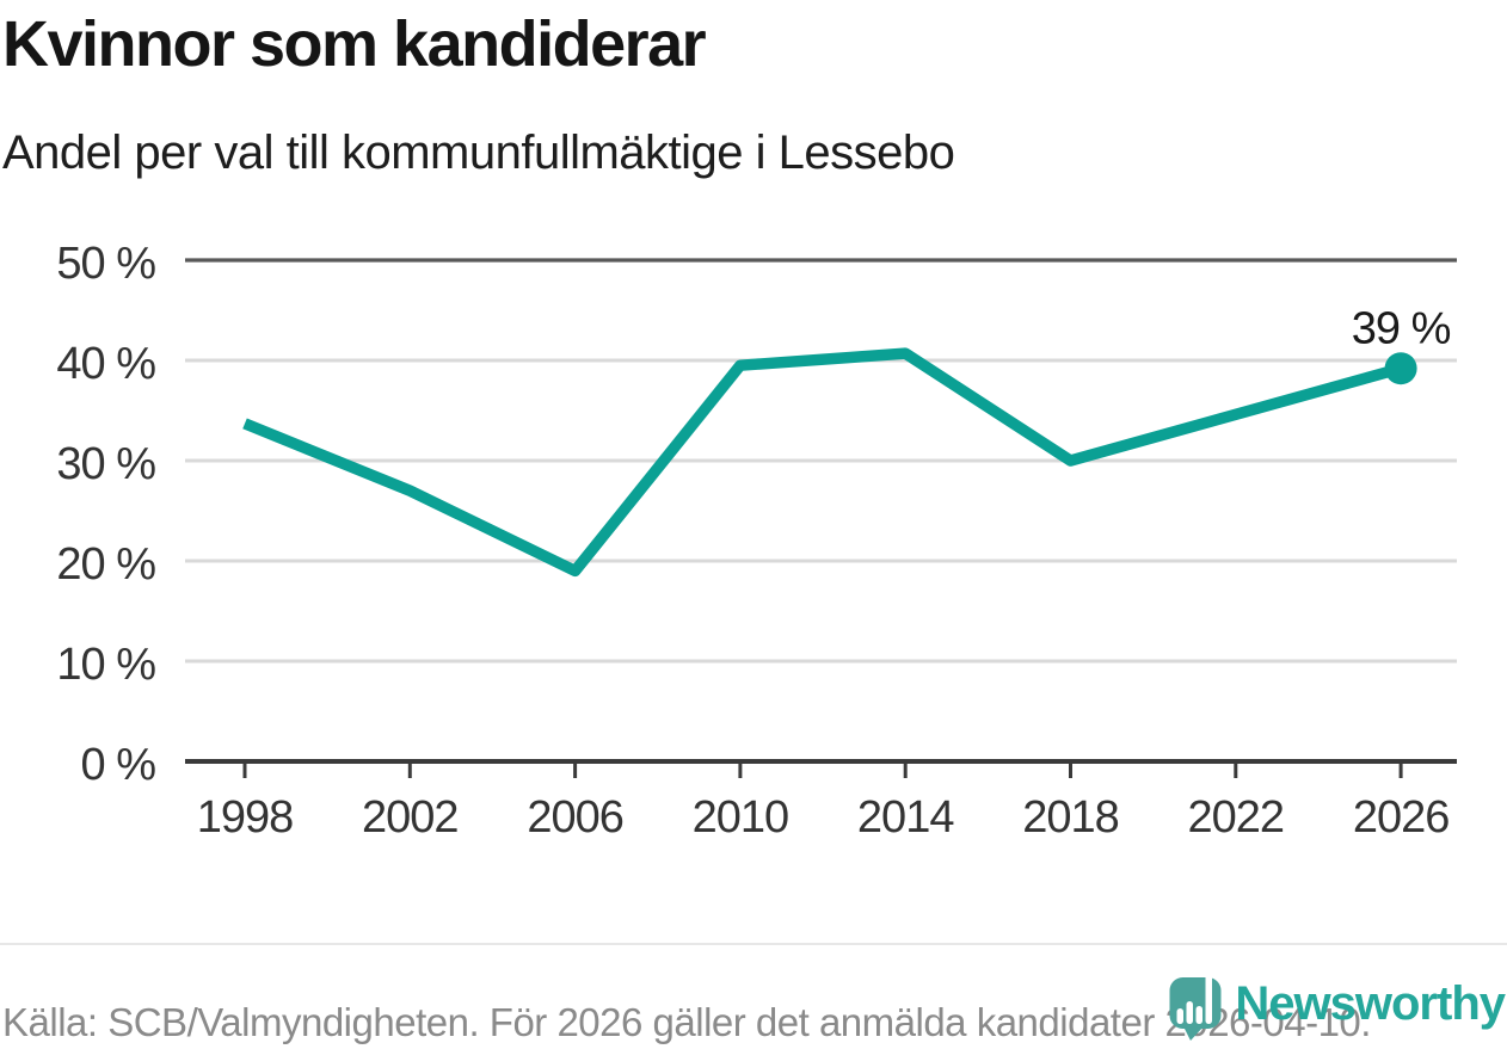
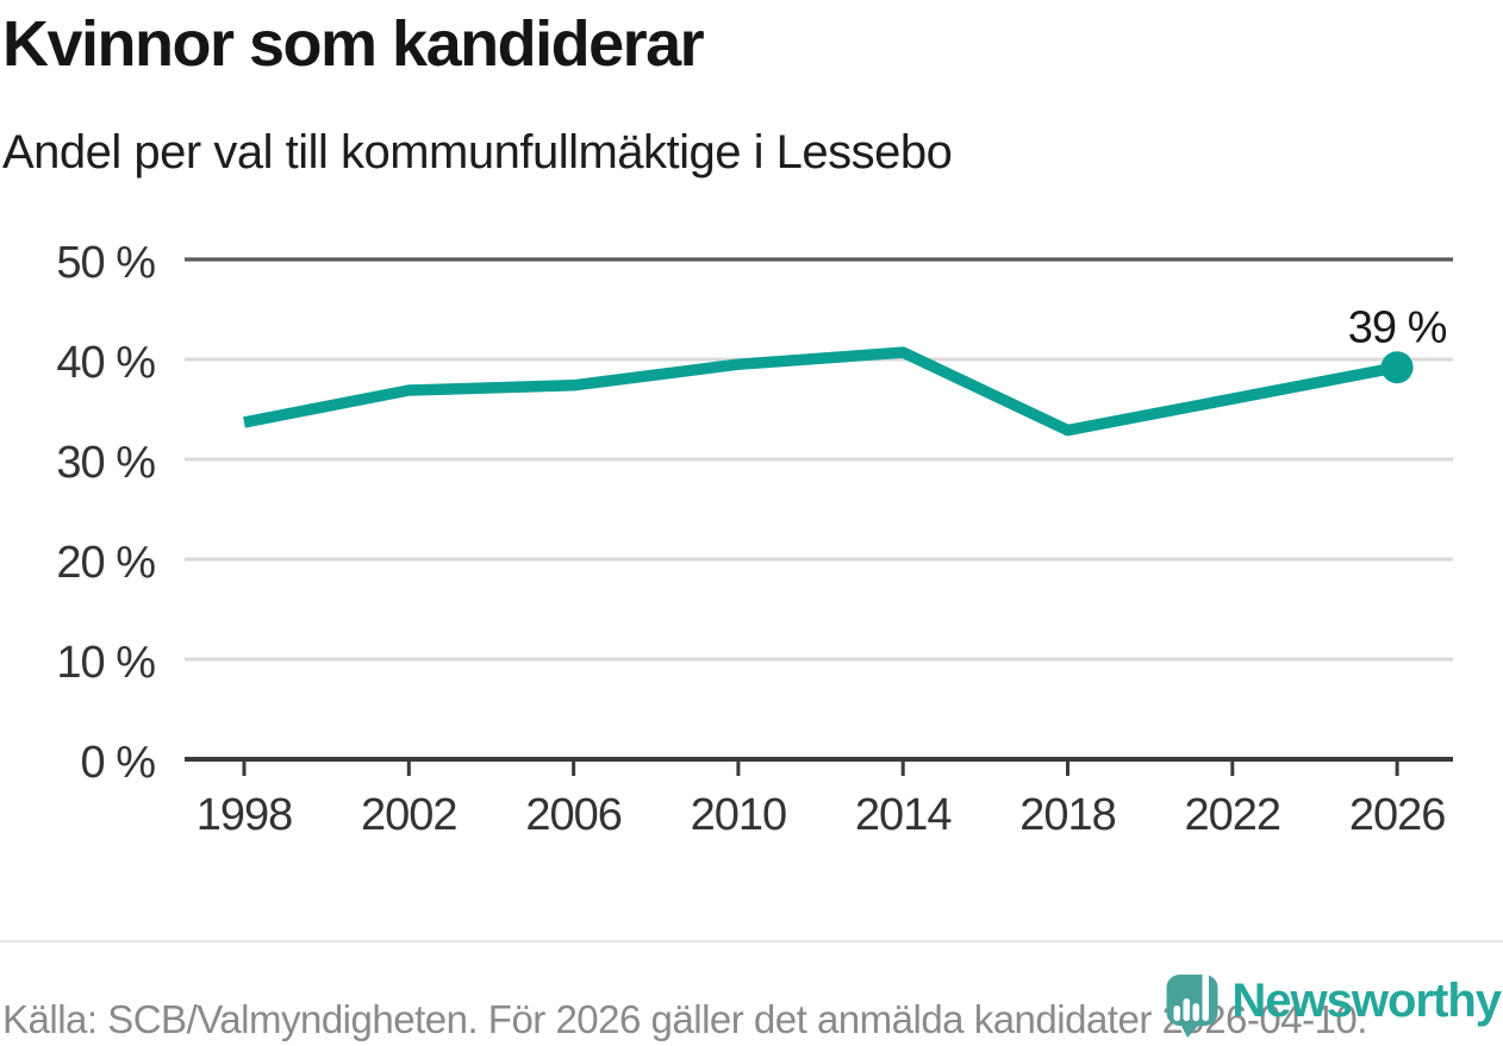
2002: 27% -> 37%
2006: 19% -> 37%
2018: 30% -> 33%
